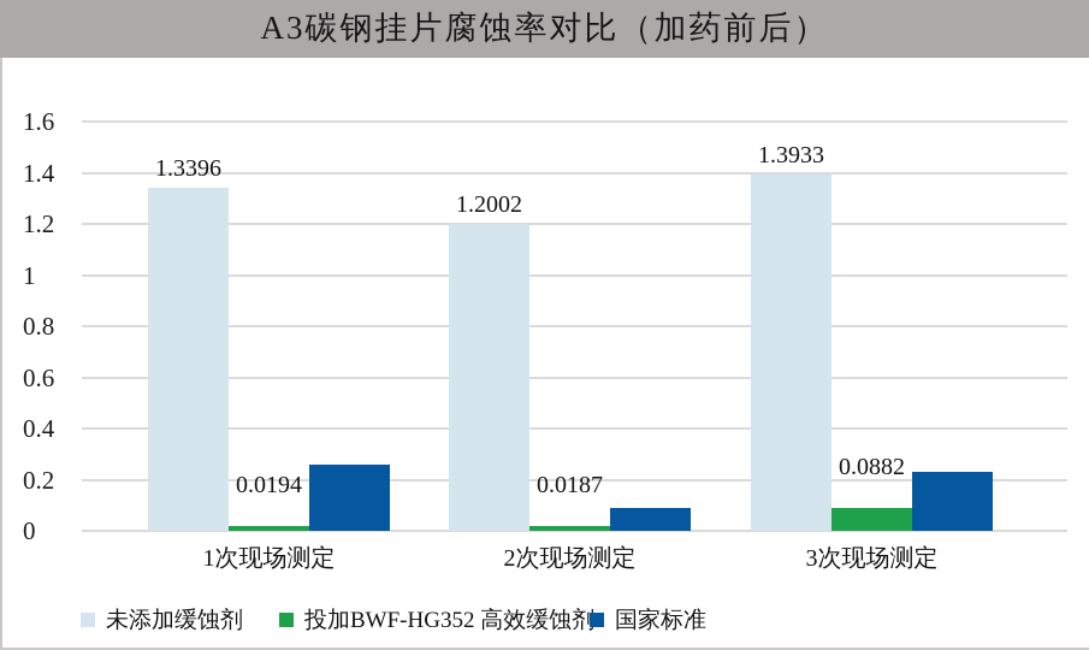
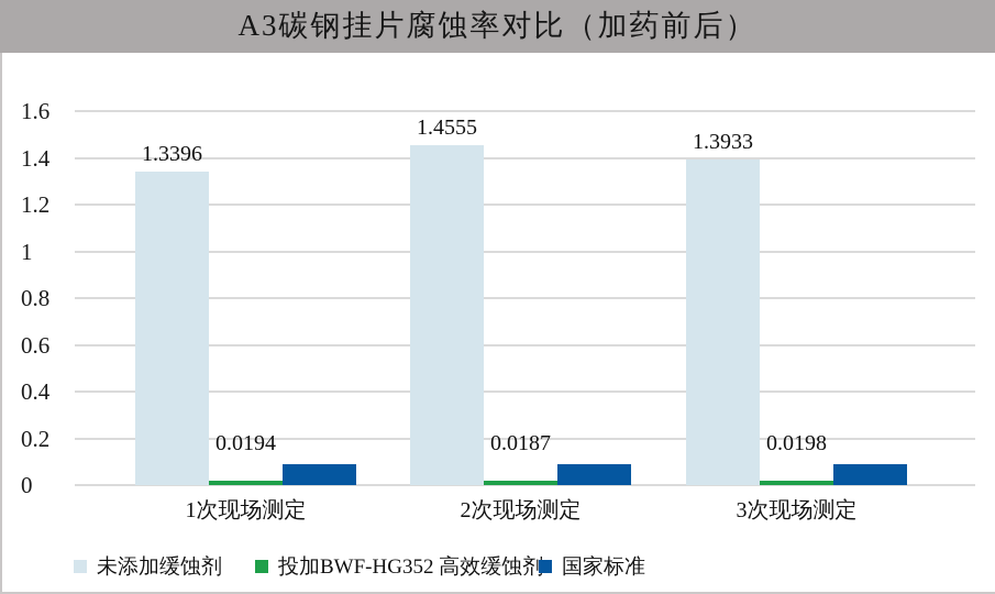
国家标准/1次现场测定: 0.26 -> 0.09
未添加缓蚀剂/2次现场测定: 1.2002 -> 1.4555
投加BWF-HG352 高效缓蚀剂/3次现场测定: 0.0882 -> 0.0198
国家标准/3次现场测定: 0.23 -> 0.09
